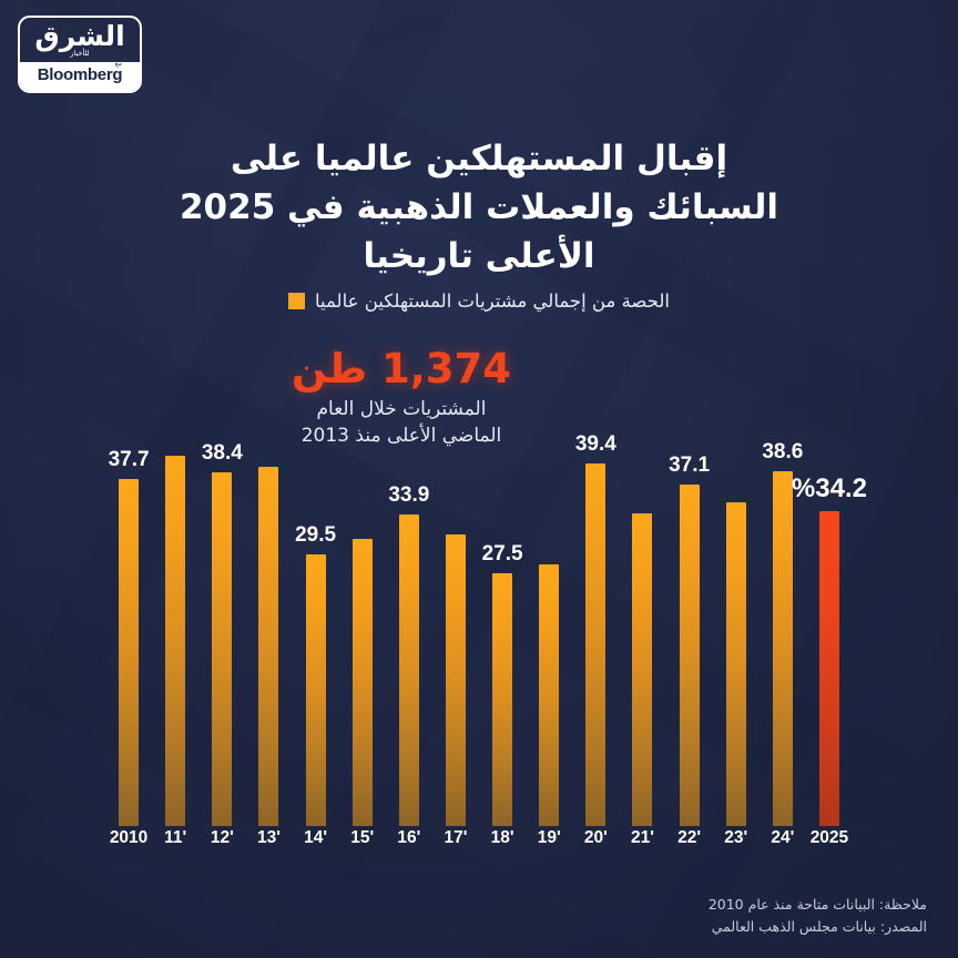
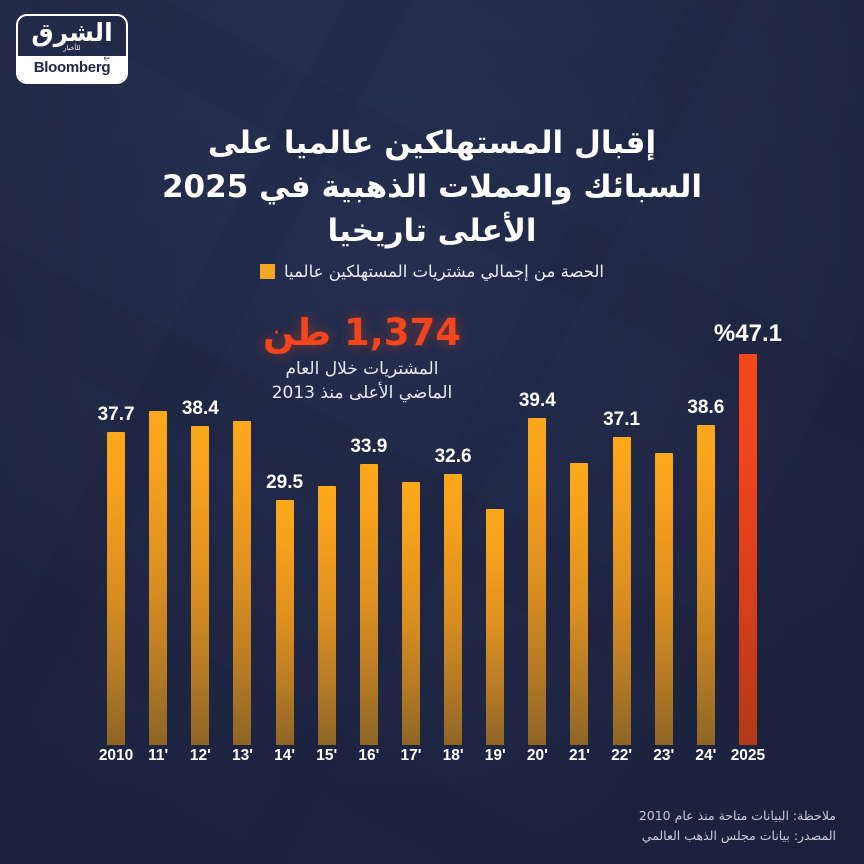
'18: 27.5 -> 32.6
2025: 34.2 -> 47.1
